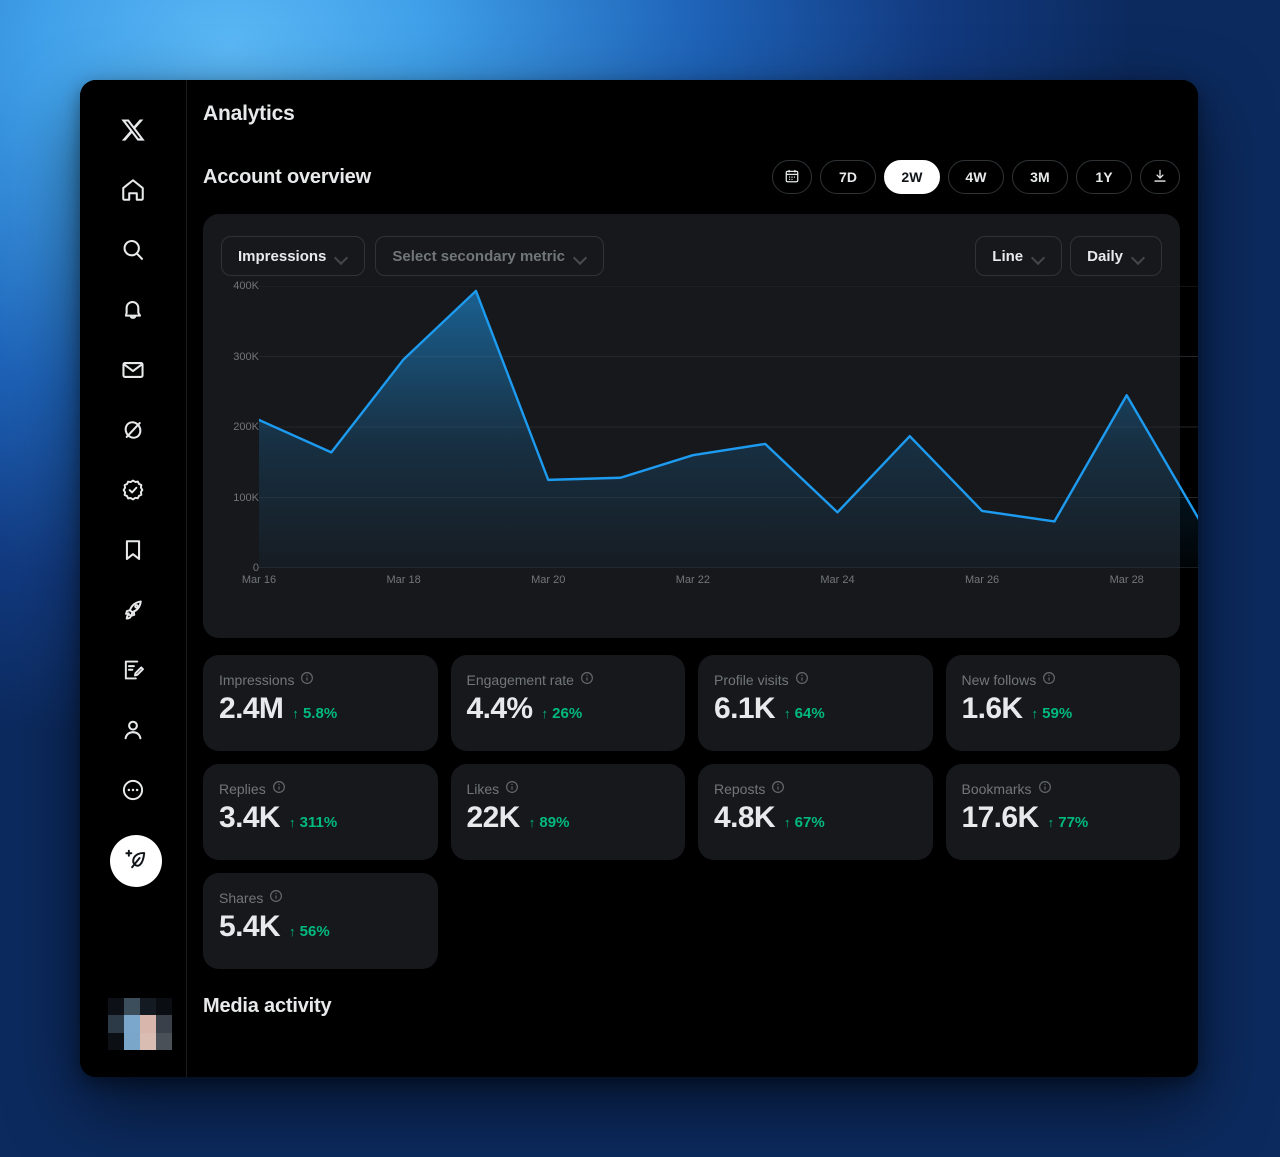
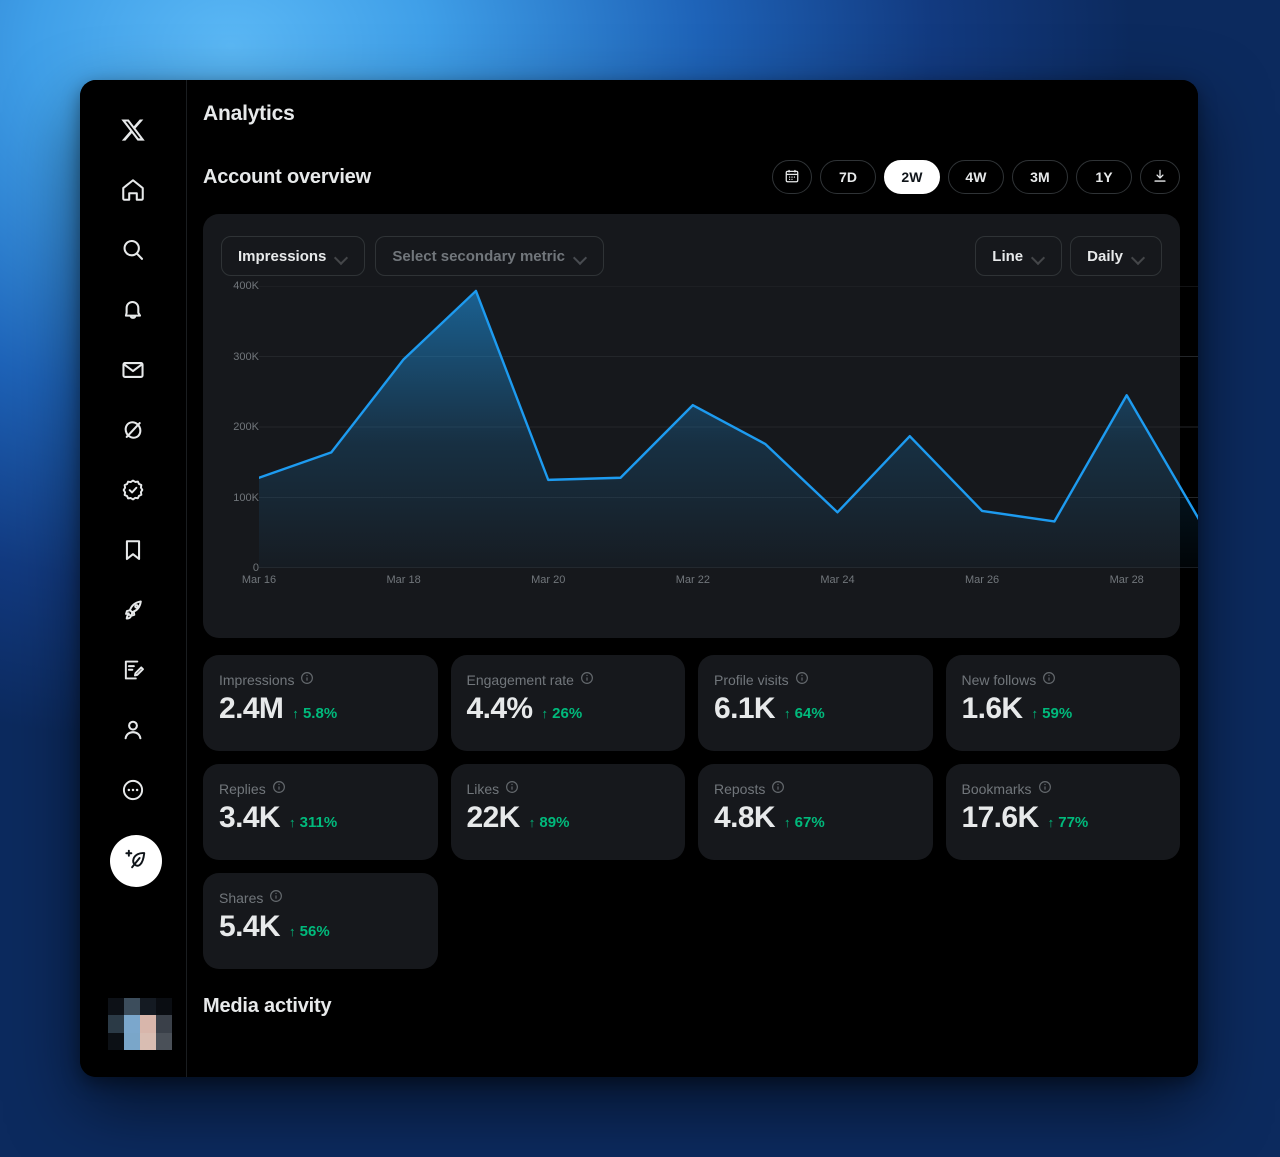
Mar 16: 210K -> 130K
Mar 22: 160K -> 230K
